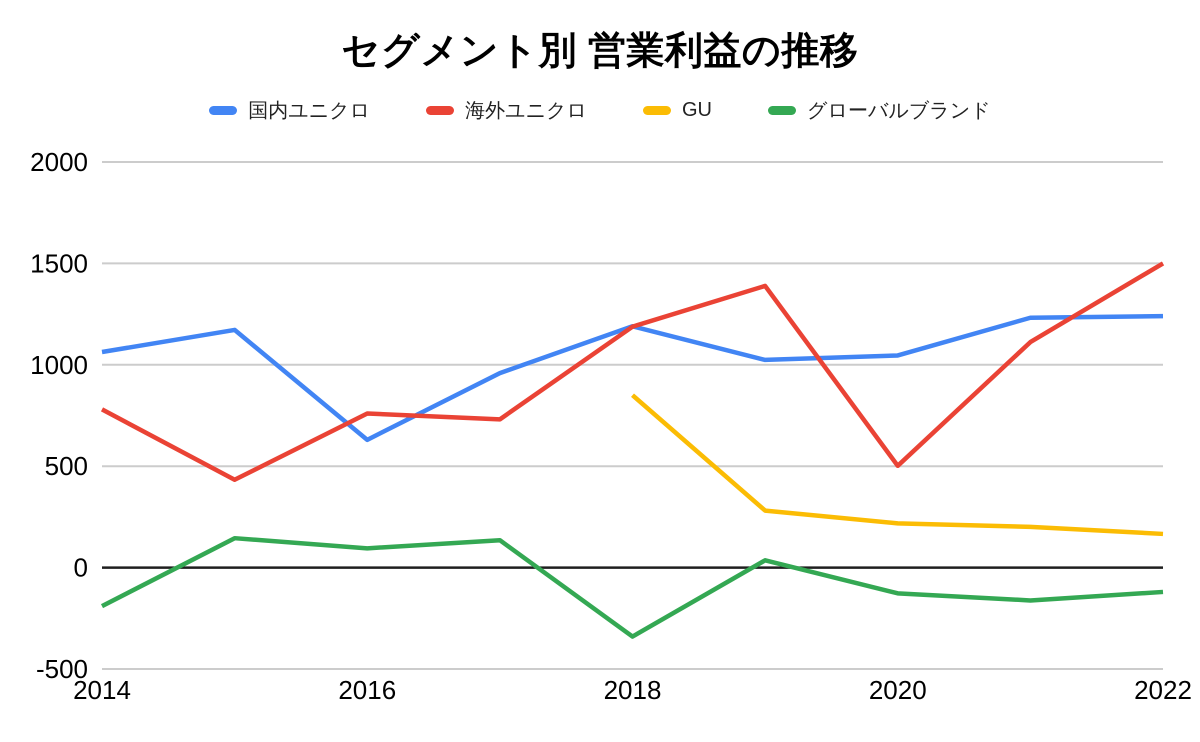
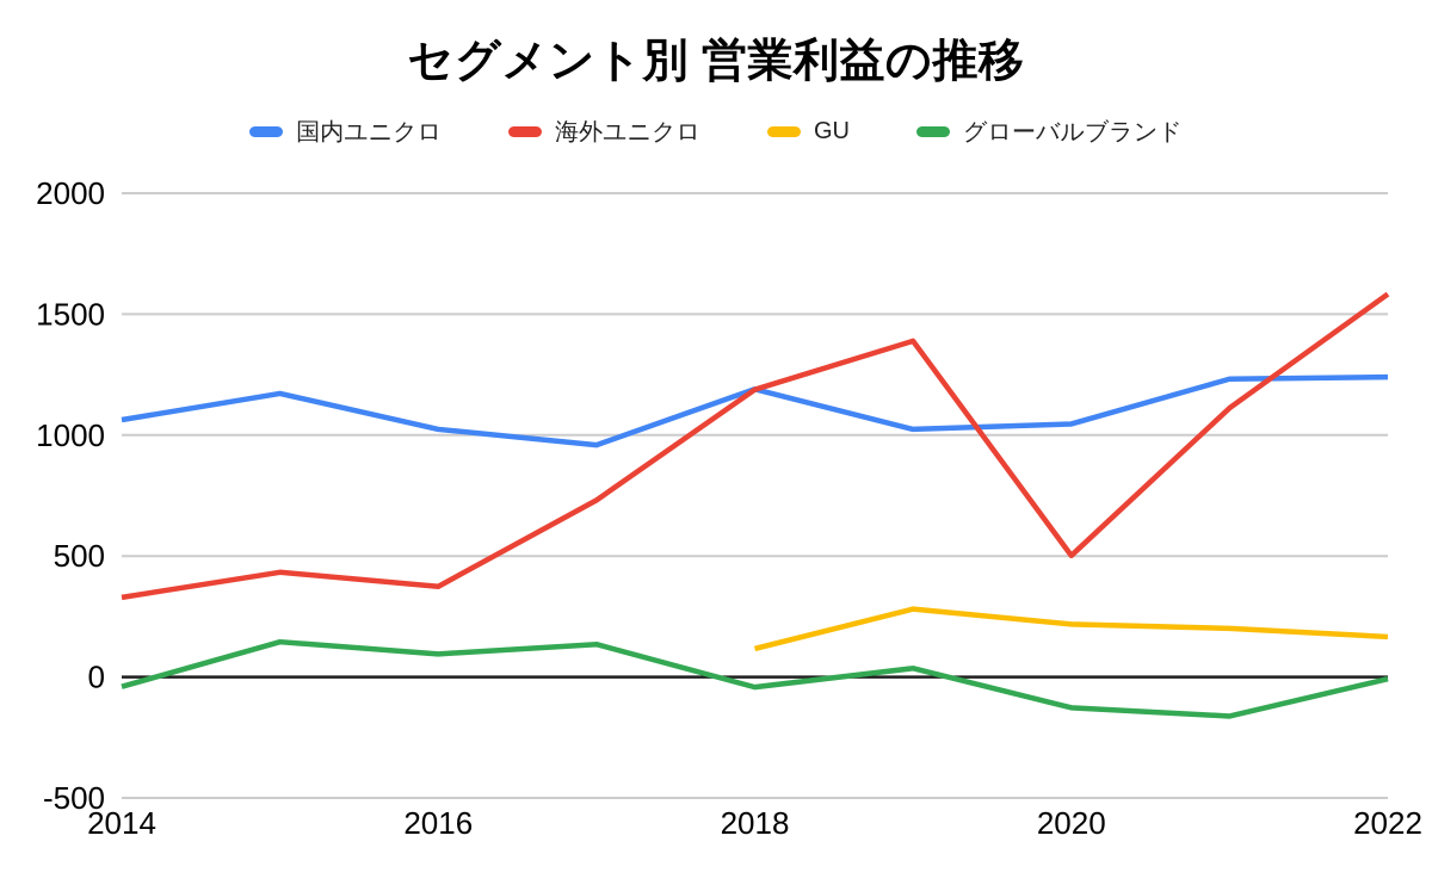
海外ユニクロ/2014: 780 -> 330
グローバルブランド/2014: -190 -> -40
国内ユニクロ/2016: 630 -> 1020
海外ユニクロ/2016: 760 -> 370
GU/2018: 850 -> 120
グローバルブランド/2018: -340 -> -40
海外ユニクロ/2022: 1500 -> 1580
グローバルブランド/2022: -120 -> -10
